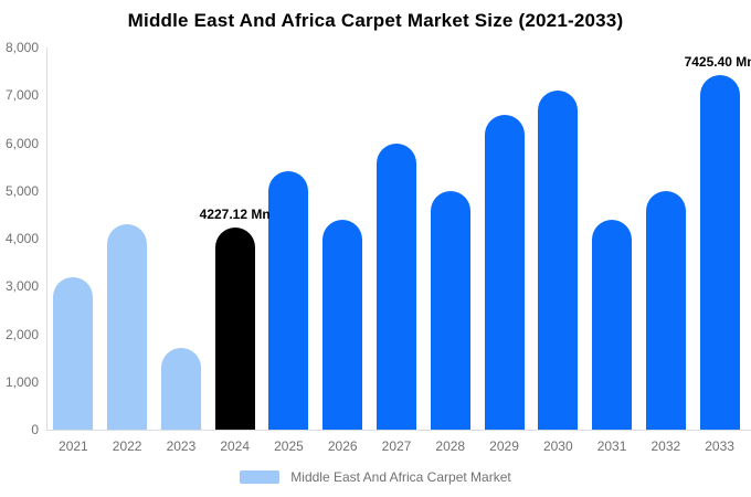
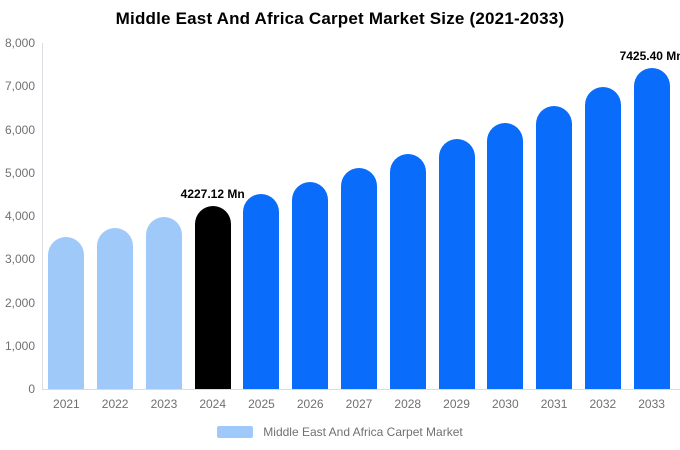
2021: 3200 -> 3500
2022: 4300 -> 3700
2023: 1700 -> 4000
2025: 5400 -> 4500
2026: 4400 -> 4800
2027: 6000 -> 5100
2028: 5000 -> 5400
2029: 6600 -> 5800
2030: 7100 -> 6200
2031: 4400 -> 6600
2032: 5000 -> 7000
